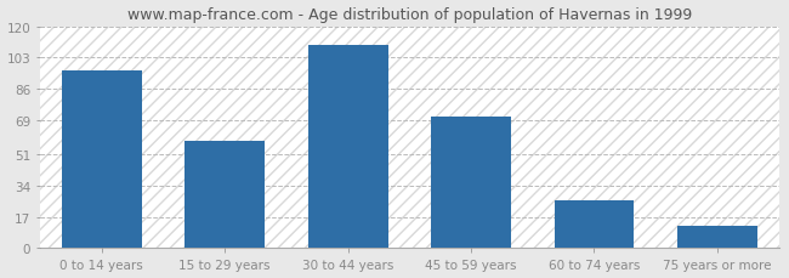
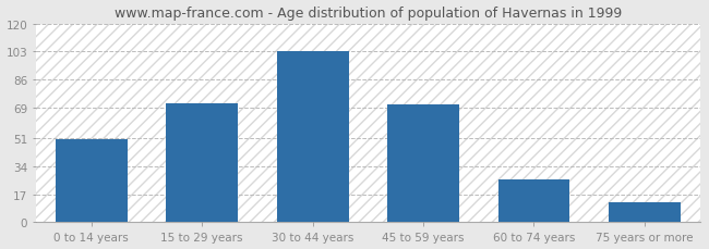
0 to 14 years: 96 -> 50
15 to 29 years: 58 -> 72
30 to 44 years: 110 -> 103
